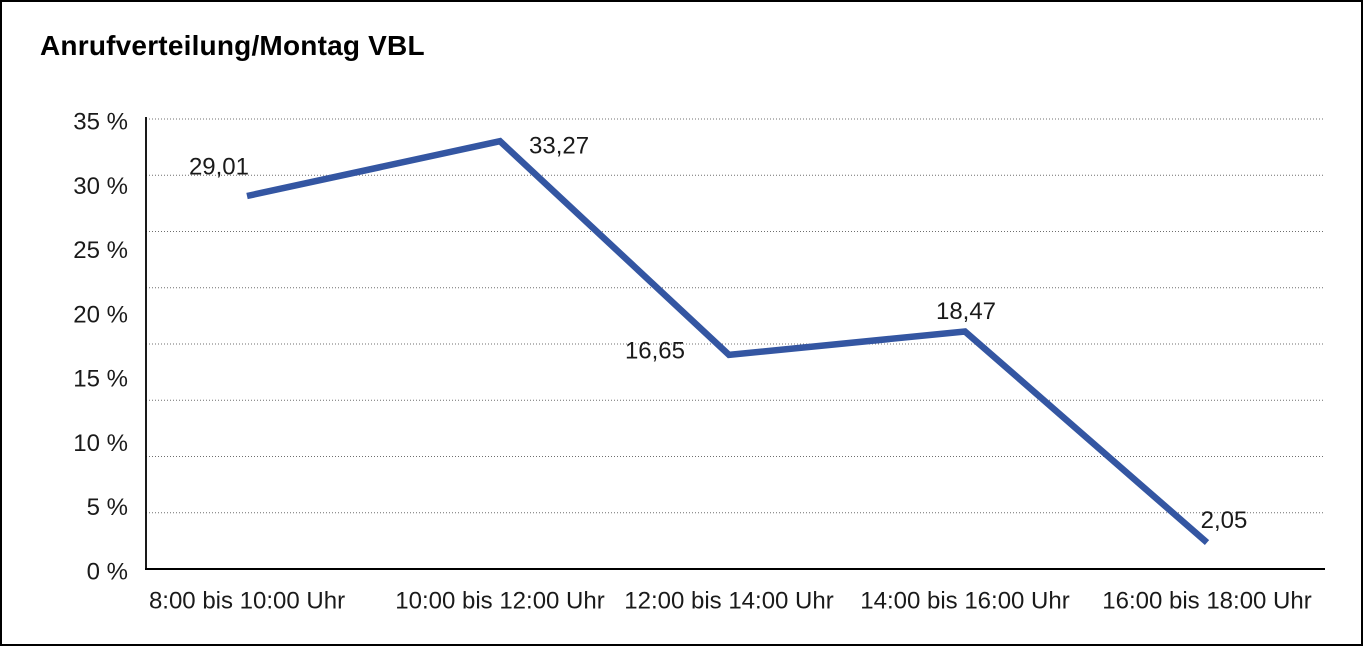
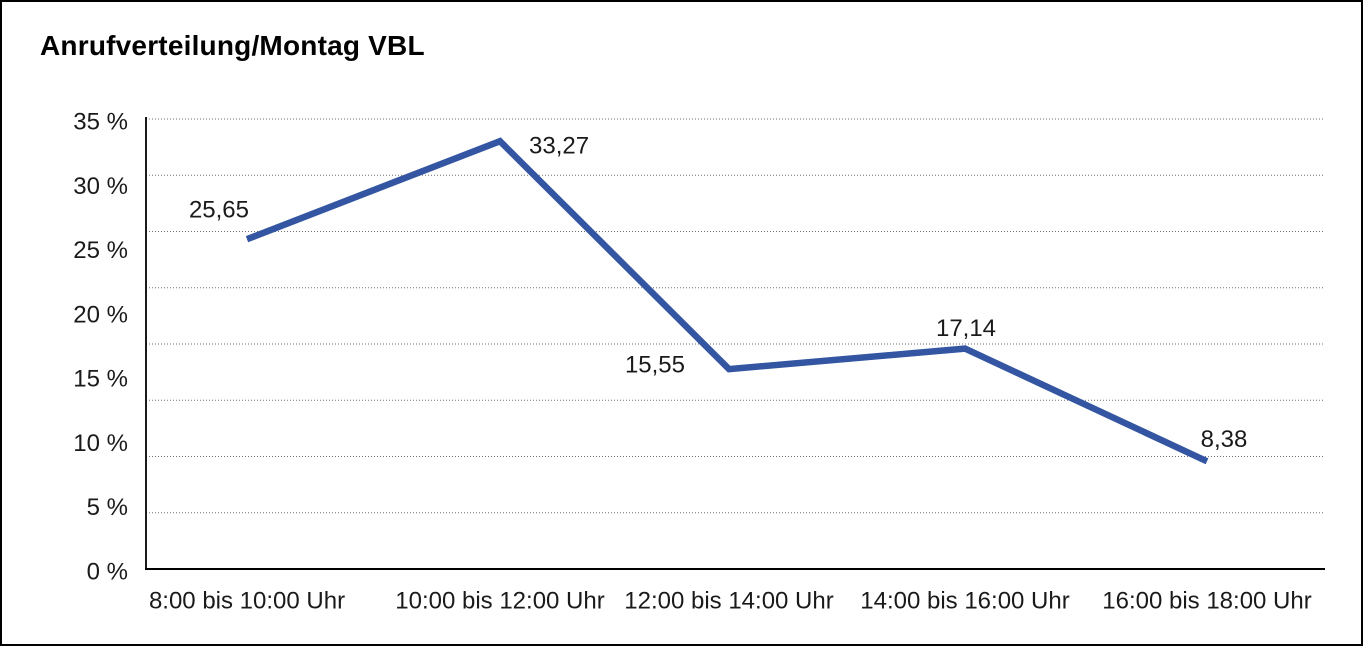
8:00 bis 10:00 Uhr: 29,01 -> 25,65
12:00 bis 14:00 Uhr: 16,65 -> 15,55
14:00 bis 16:00 Uhr: 18,47 -> 17,14
16:00 bis 18:00 Uhr: 2,05 -> 8,38
